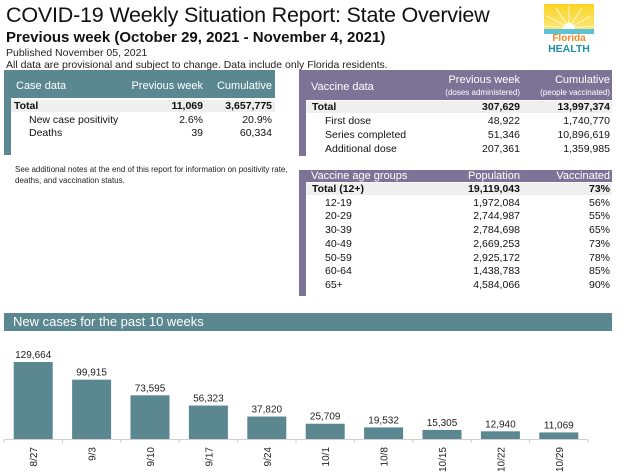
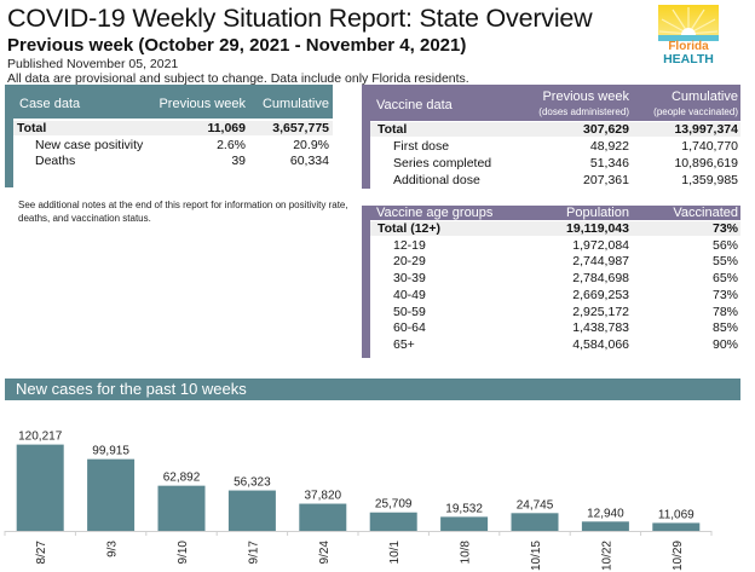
8/27: 129,664 -> 120,217
9/10: 73,595 -> 62,892
10/15: 15,305 -> 24,745
